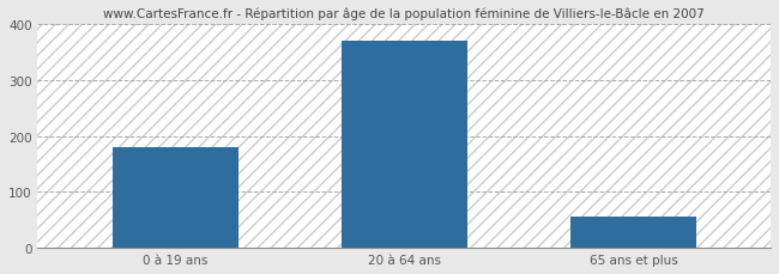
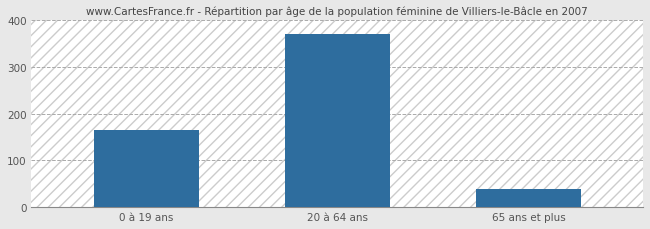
0 à 19 ans: 180 -> 165
65 ans et plus: 55 -> 38
